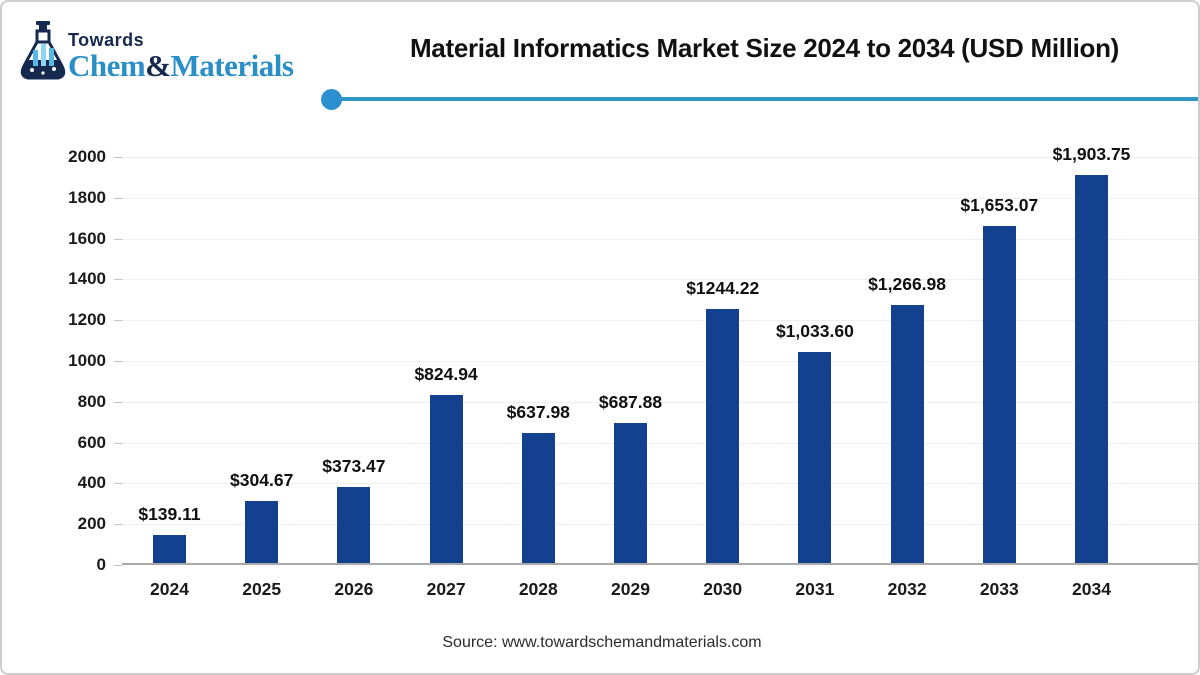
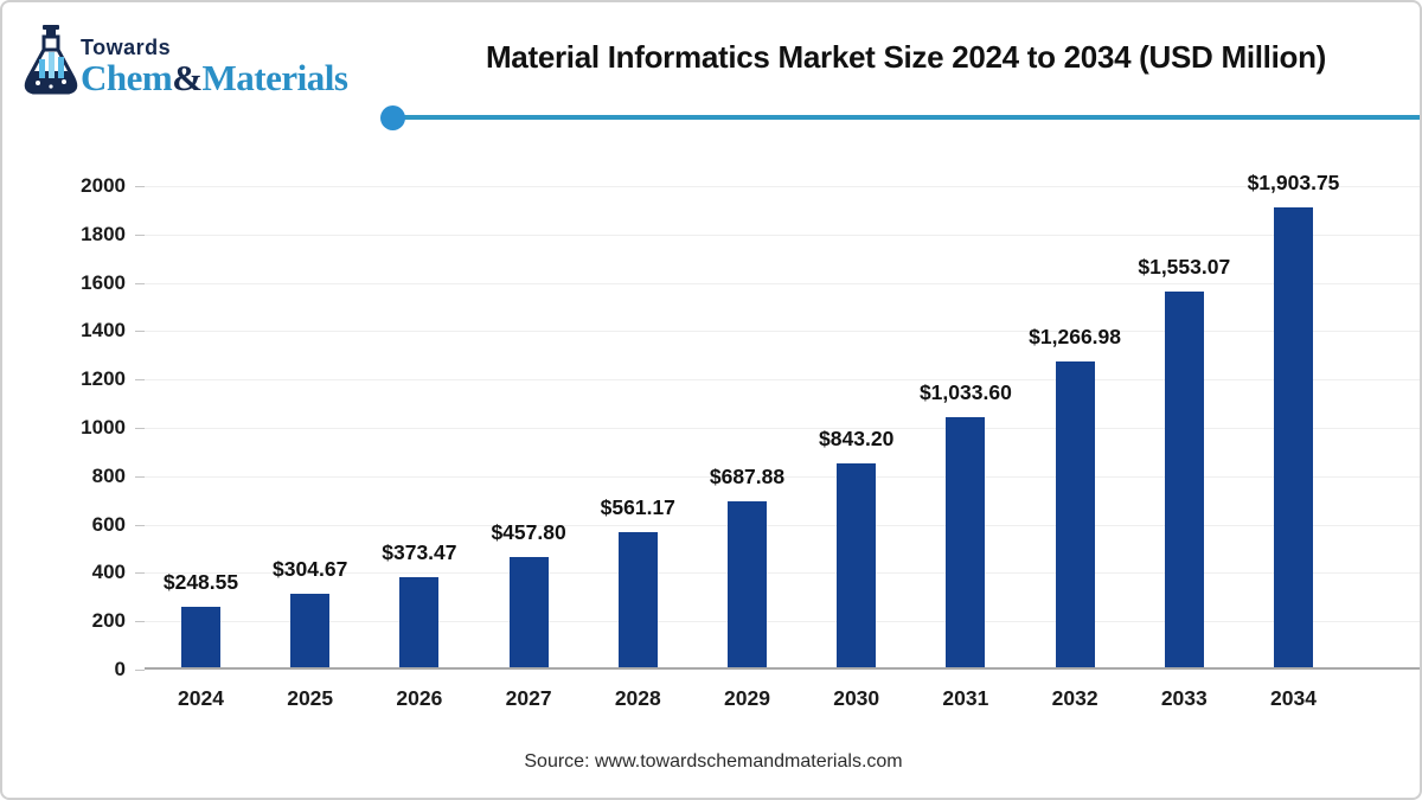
2024: $139.11 -> $248.55
2027: $824.94 -> $457.80
2028: $637.98 -> $561.17
2030: $1244.22 -> $843.20
2033: $1,653.07 -> $1,553.07
